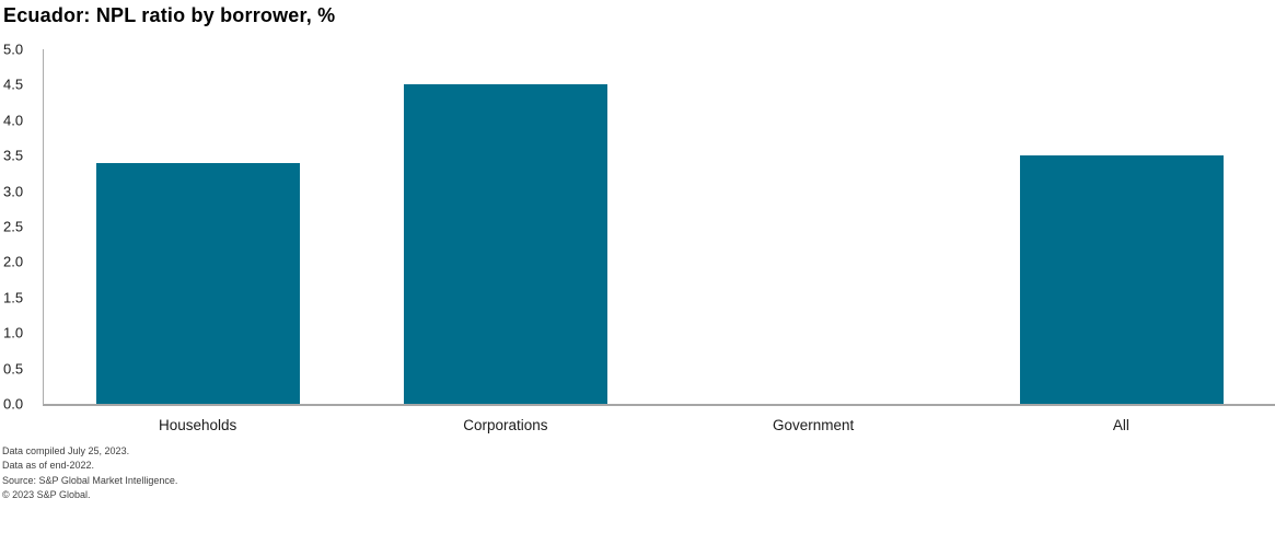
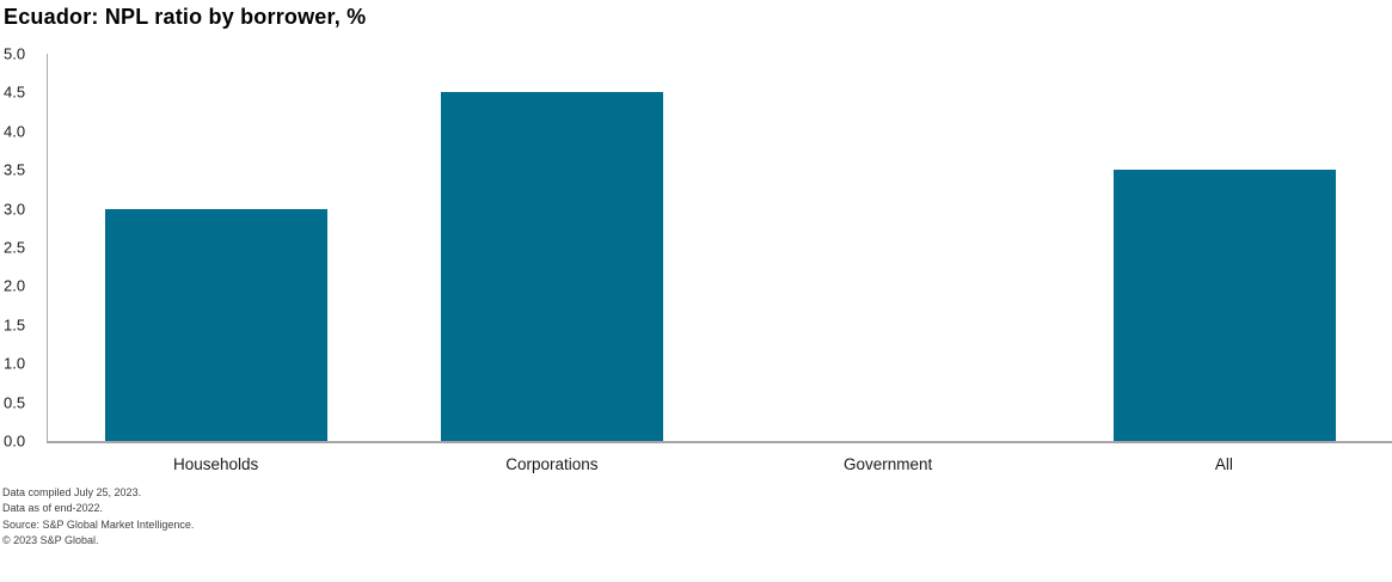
Households: 3.4 -> 3.0
